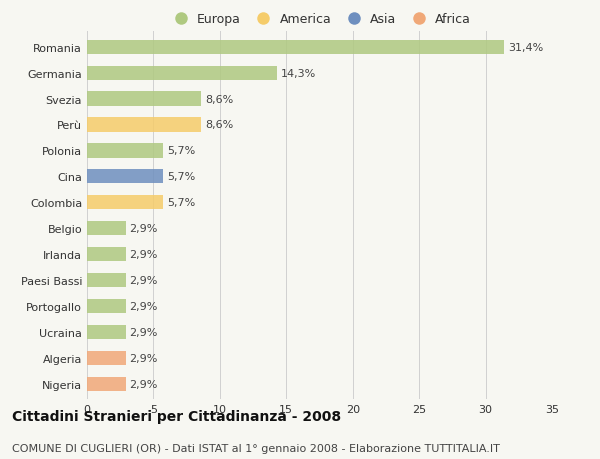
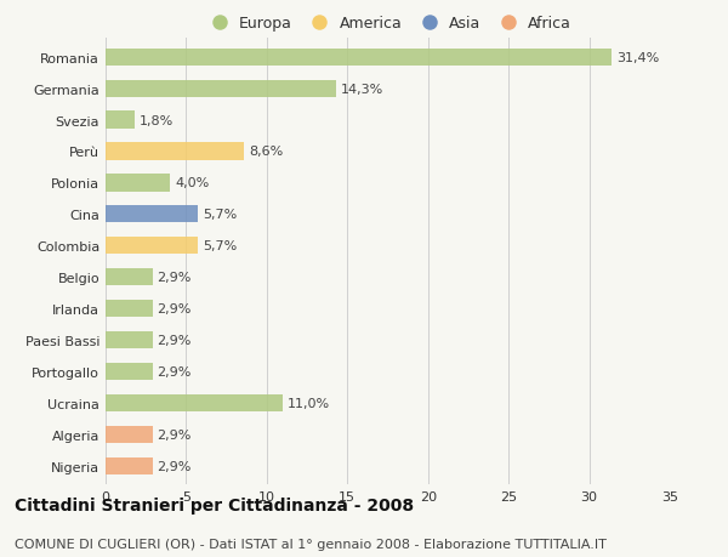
Svezia: 8,6% -> 1,8%
Polonia: 5,7% -> 4,0%
Ucraina: 2,9% -> 11,0%
